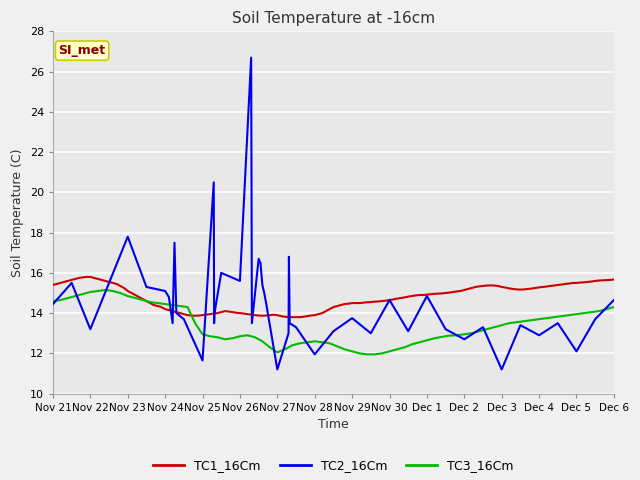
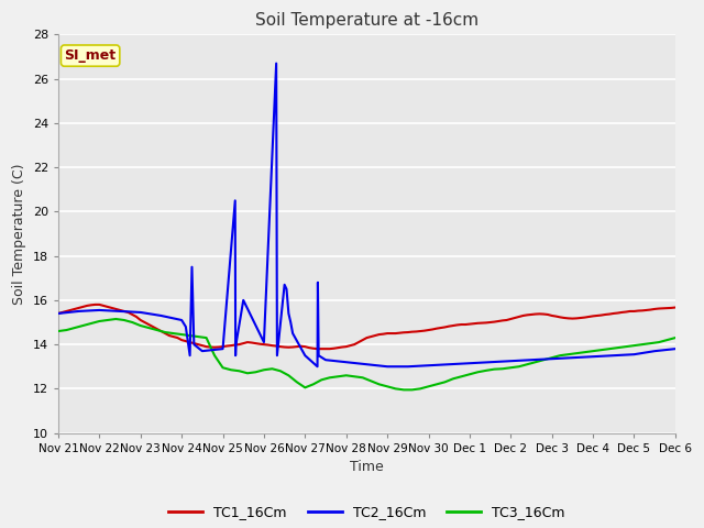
TC2_16Cm/Nov 21: 14.45 -> 15.40
TC2_16Cm/Nov 22: 13.20 -> 15.55
TC2_16Cm/Nov 23: 17.80 -> 15.45
TC2_16Cm/Nov 25: 11.65 -> 13.80
TC2_16Cm/Nov 26: 15.60 -> 14.10
TC2_16Cm/Nov 27: 11.20 -> 13.50
TC2_16Cm/Nov 28: 11.95 -> 13.20
TC2_16Cm/Nov 29: 13.75 -> 13.00
TC2_16Cm/Nov 30: 14.65 -> 13.05
TC2_16Cm/Dec 1: 14.85 -> 13.15
TC2_16Cm/Dec 2: 12.70 -> 13.25
TC2_16Cm/Dec 3: 11.20 -> 13.35
TC2_16Cm/Dec 4: 12.90 -> 13.45
TC2_16Cm/Dec 5: 12.10 -> 13.55
TC2_16Cm/Dec 6: 14.65 -> 13.80
